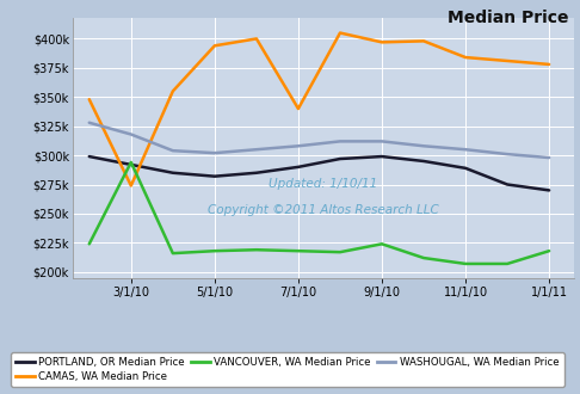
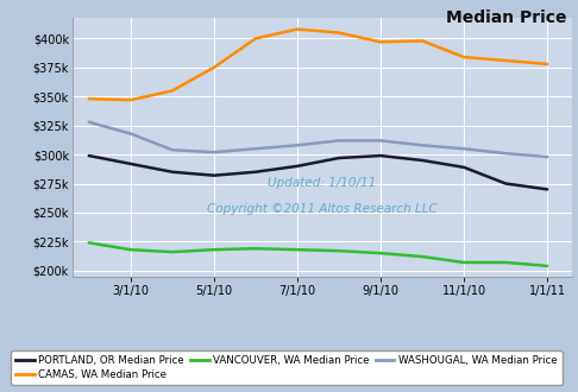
CAMAS, WA Median Price/3/1/10: $274k -> $347k
VANCOUVER, WA Median Price/3/1/10: $294k -> $218k
CAMAS, WA Median Price/5/1/10: $394k -> $375k
CAMAS, WA Median Price/7/1/10: $340k -> $408k
VANCOUVER, WA Median Price/9/1/10: $224k -> $215k
VANCOUVER, WA Median Price/1/1/11: $218k -> $204k
